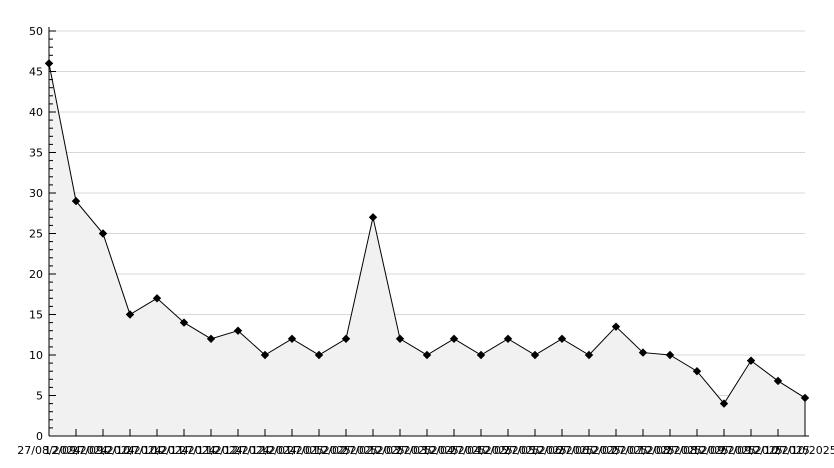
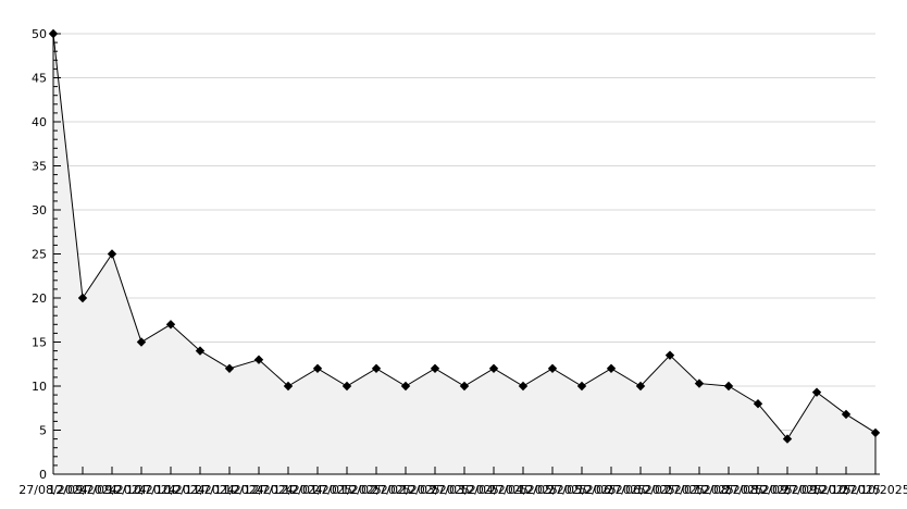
27/08/2024: 46 -> 50
12/09/2024: 29 -> 20
27/02/2025: 27 -> 10
